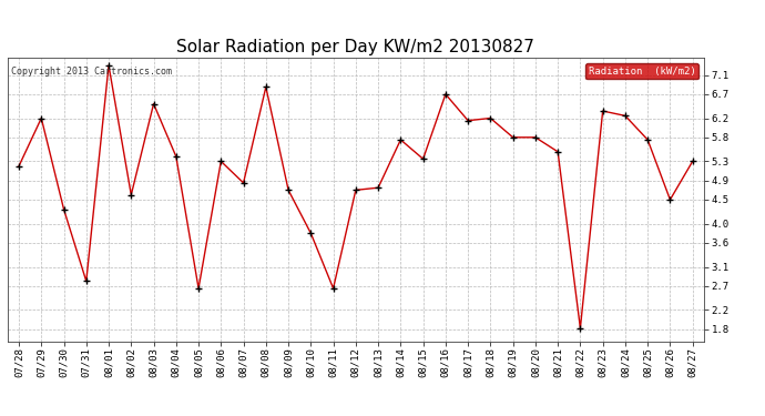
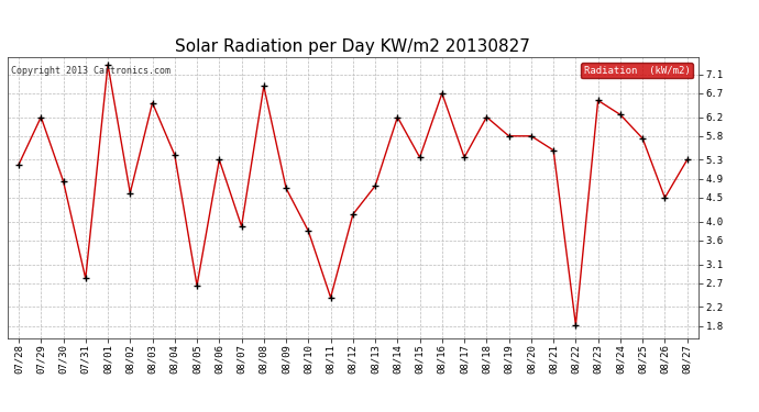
07/30: 4.30 -> 4.85
08/07: 4.85 -> 3.90
08/11: 2.65 -> 2.40
08/12: 4.70 -> 4.15
08/14: 5.75 -> 6.20
08/17: 6.15 -> 5.35
08/23: 6.35 -> 6.55
